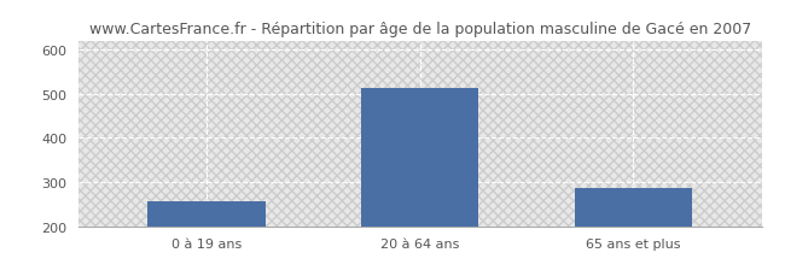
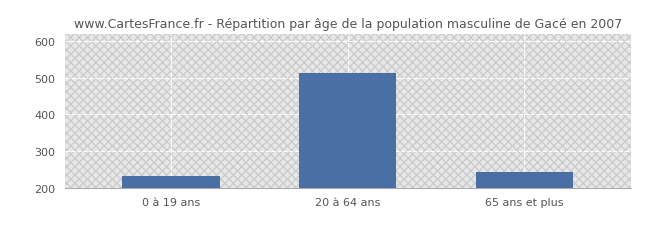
0 à 19 ans: 255 -> 232
65 ans et plus: 285 -> 243
